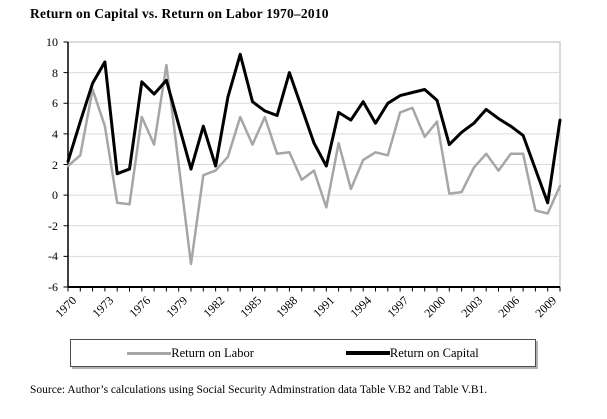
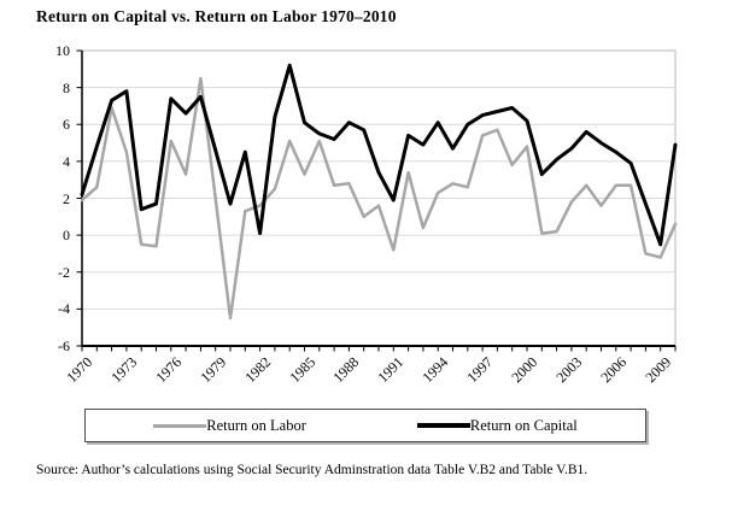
Return on Capital/1973: 8.7 -> 7.8
Return on Capital/1982: 1.9 -> 0.1
Return on Capital/1988: 8.0 -> 6.1
